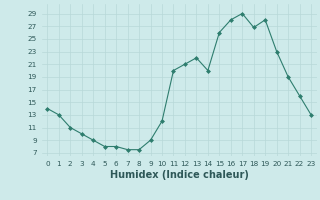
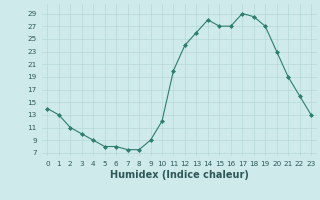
12: 21.0 -> 24.0
13: 22.0 -> 26.0
14: 20.0 -> 28.0
15: 26.0 -> 27.0
16: 28.0 -> 27.0
18: 26.8 -> 28.5
19: 28.0 -> 27.0
